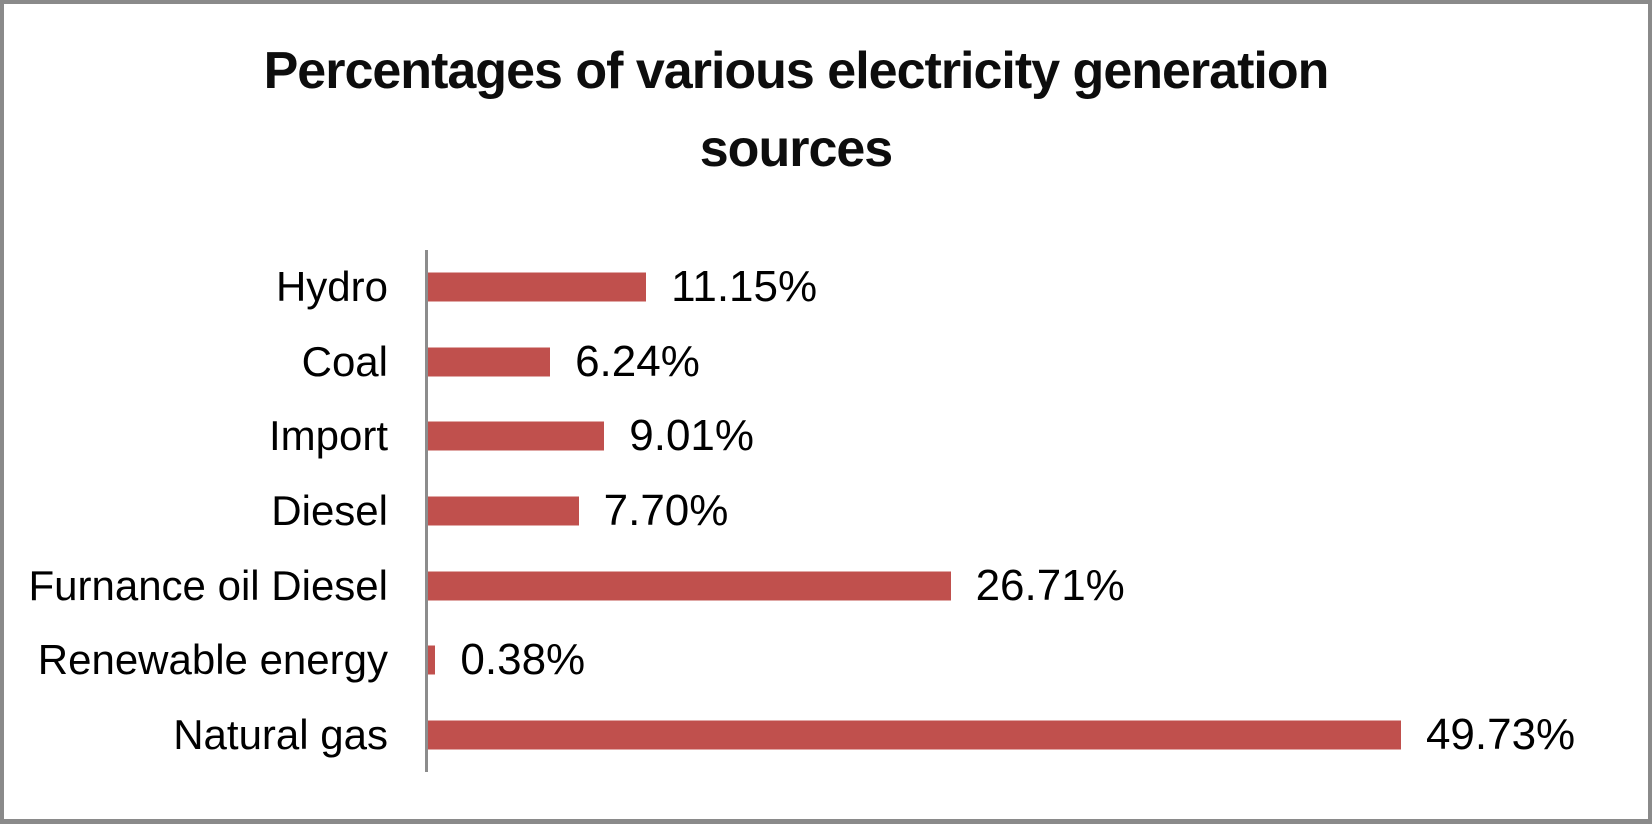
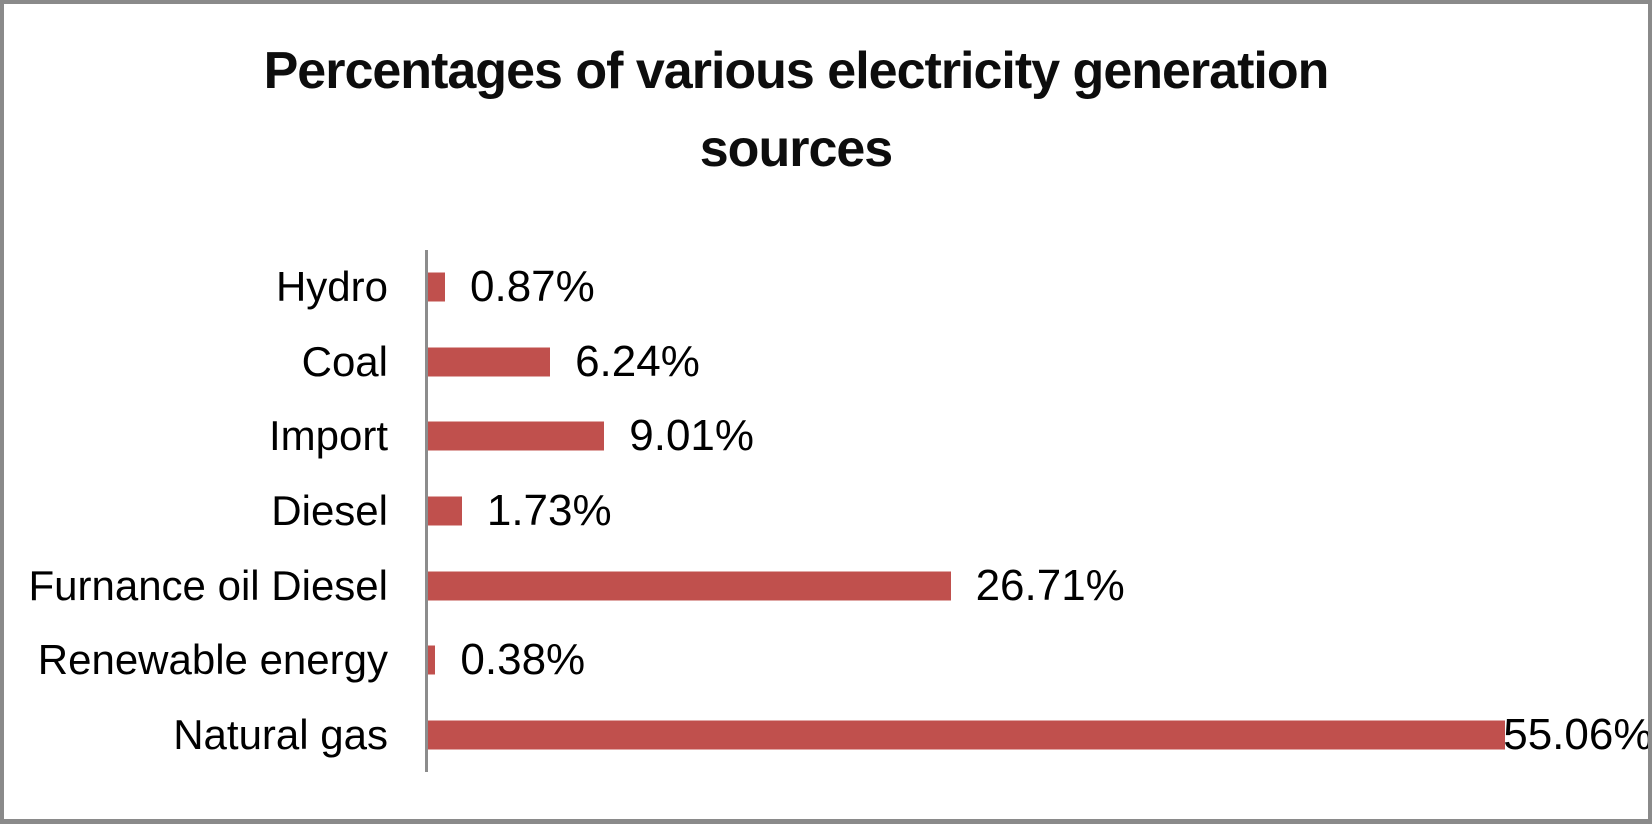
Hydro: 11.15% -> 0.87%
Diesel: 7.70% -> 1.73%
Natural gas: 49.73% -> 55.06%
